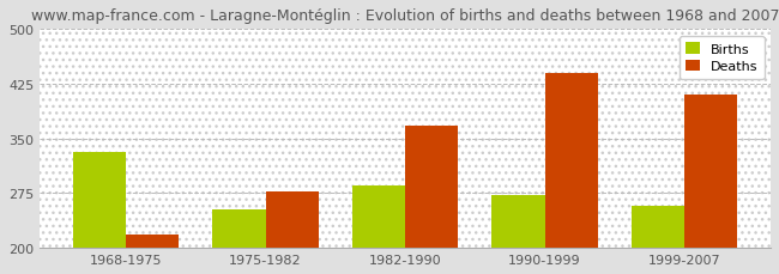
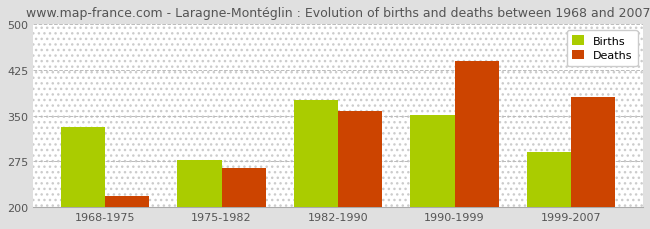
Births/1975-1982: 252 -> 278
Deaths/1975-1982: 278 -> 264
Births/1982-1990: 285 -> 376
Deaths/1982-1990: 368 -> 358
Births/1990-1999: 272 -> 352
Births/1999-2007: 258 -> 290
Deaths/1999-2007: 410 -> 380
